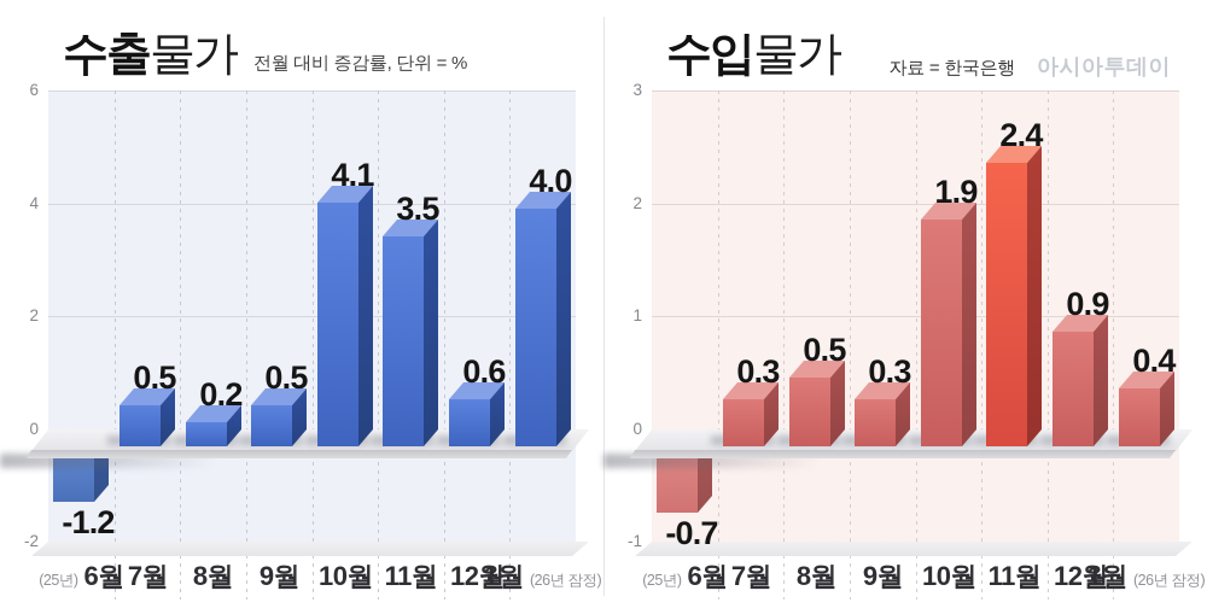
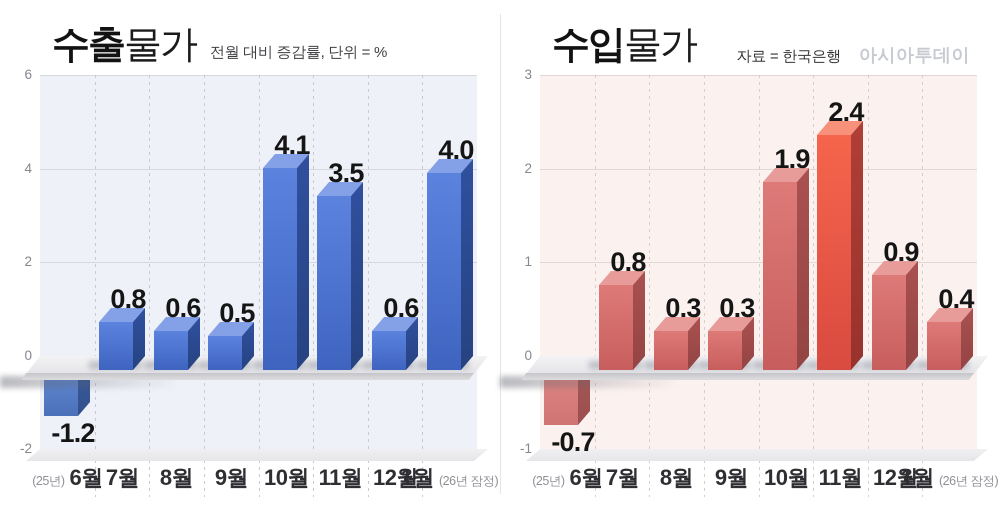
수출물가/7월: 0.5 -> 0.8
수출물가/8월: 0.2 -> 0.6
수입물가/7월: 0.3 -> 0.8
수입물가/8월: 0.5 -> 0.3
